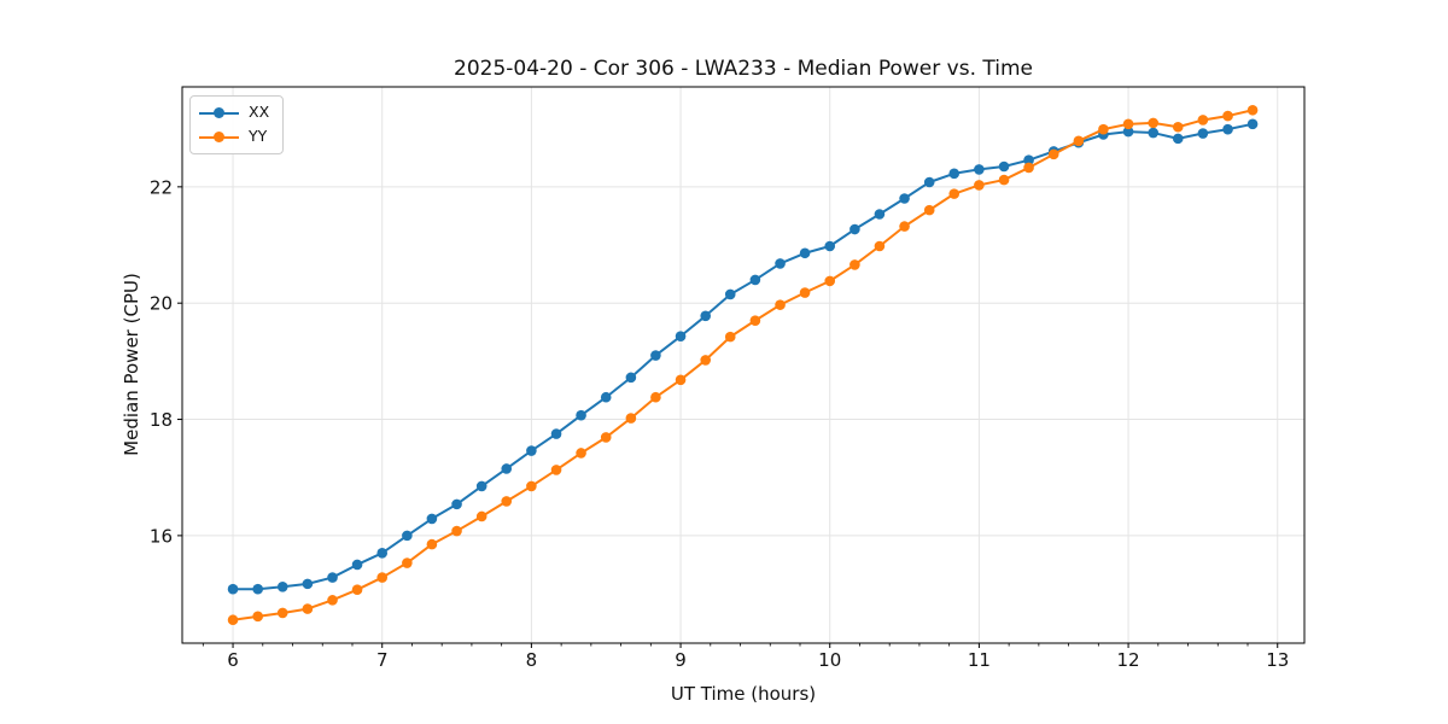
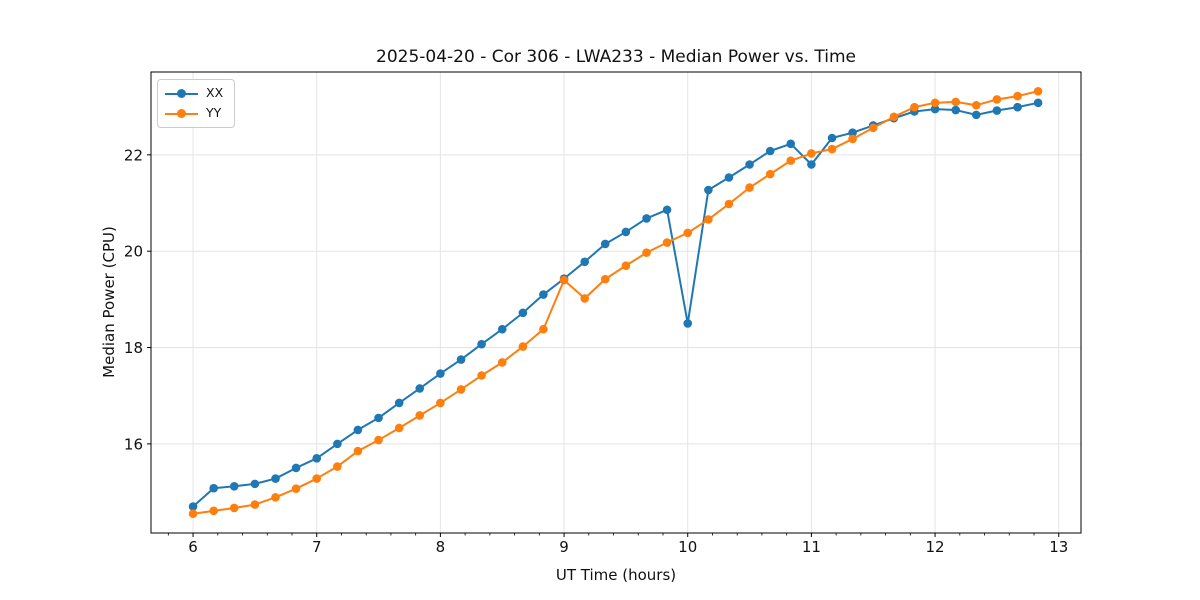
XX/6: 15.1 -> 14.7
YY/9: 18.7 -> 19.4
XX/10: 21.0 -> 18.5
XX/11: 22.3 -> 21.8
